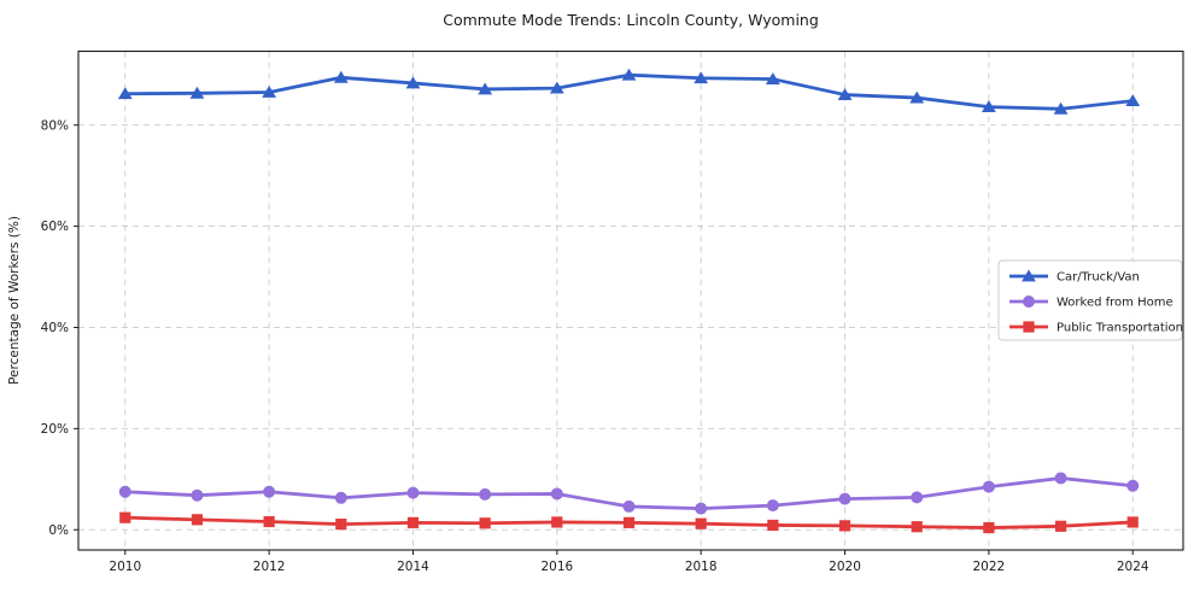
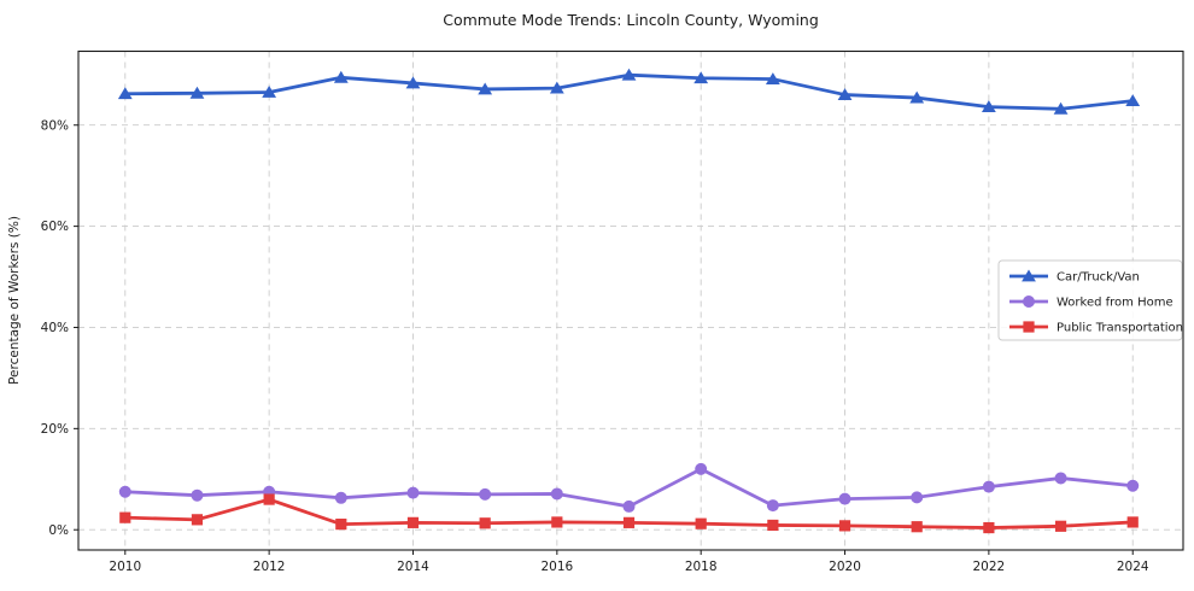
Public Transportation/2012: 2% -> 6%
Worked from Home/2018: 4% -> 12%
